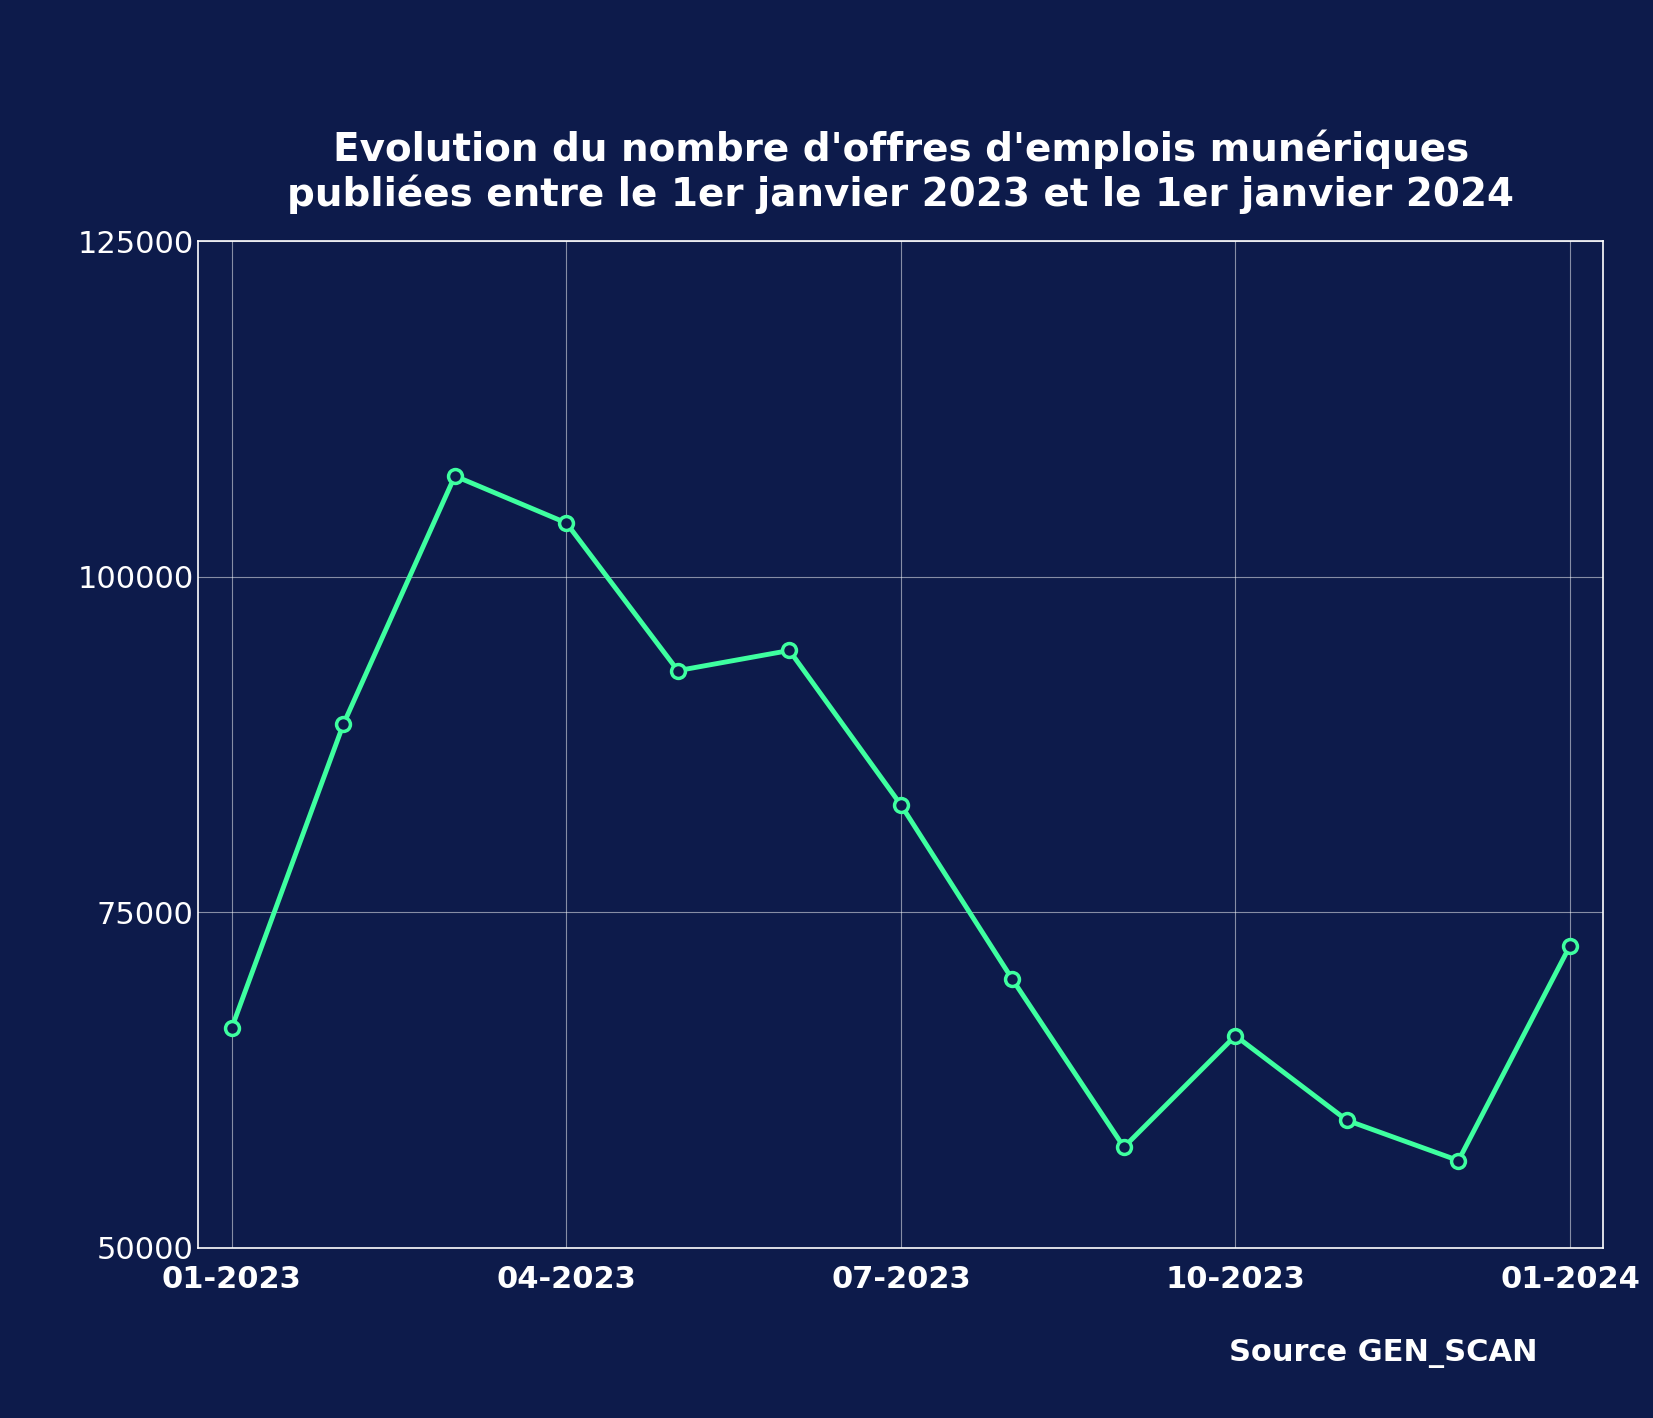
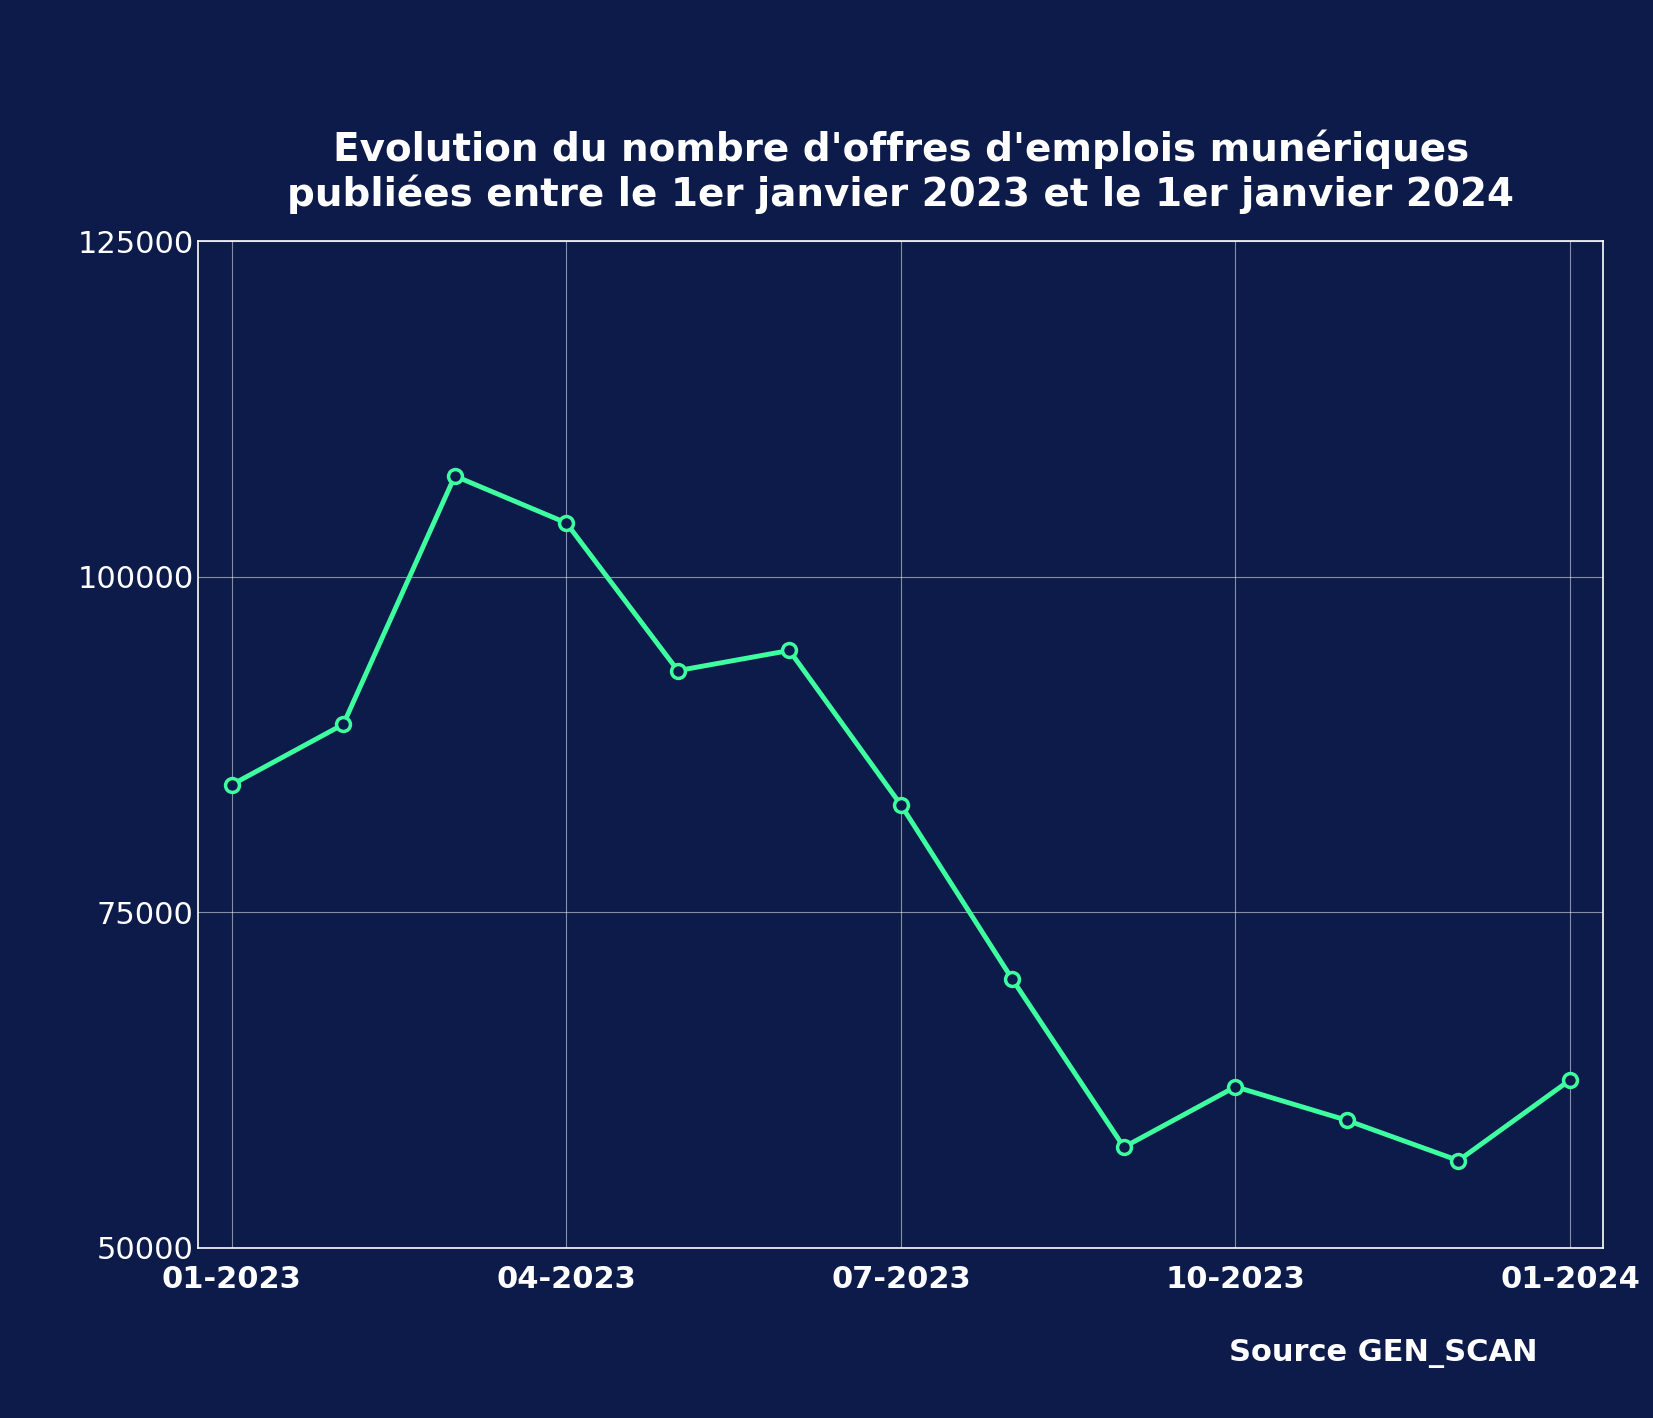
01-2023: 66400 -> 84500
10-2023: 65800 -> 62000
01-2024: 72500 -> 62500
